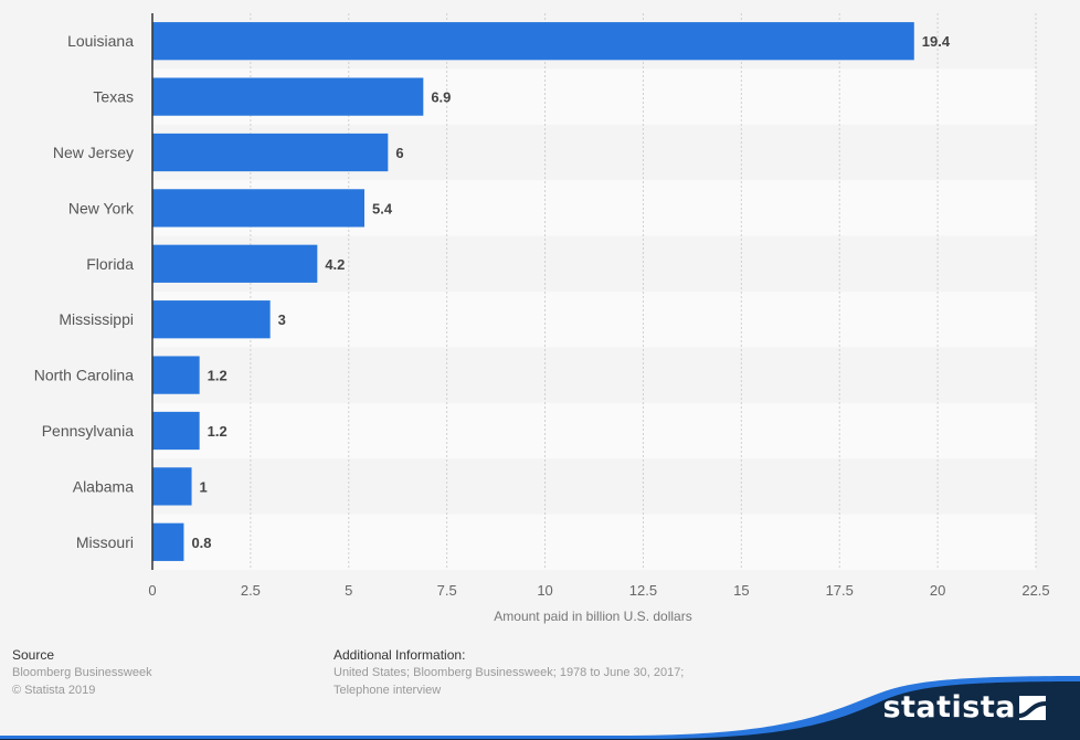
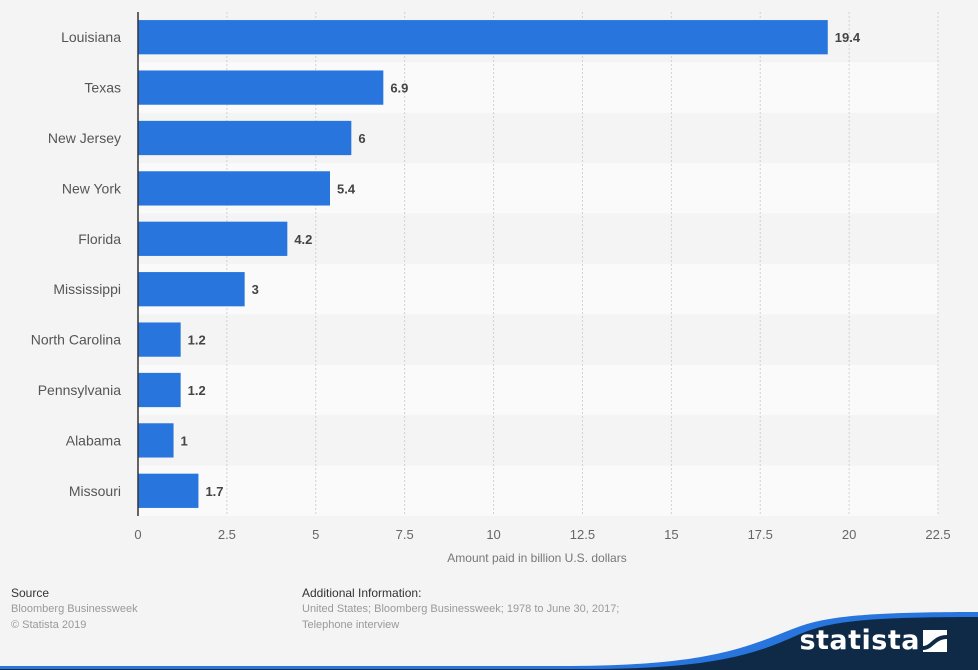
Missouri: 0.8 -> 1.7
